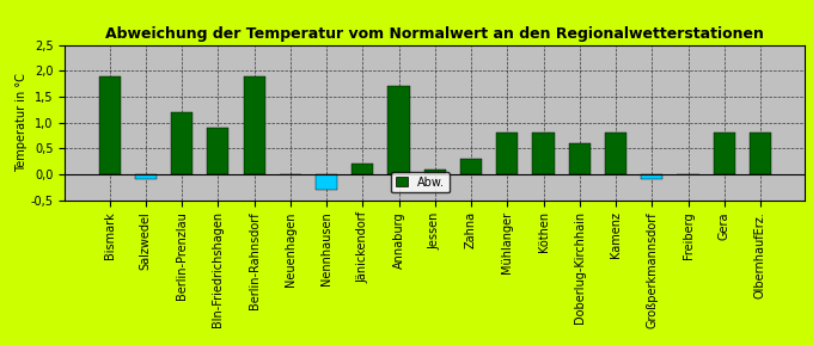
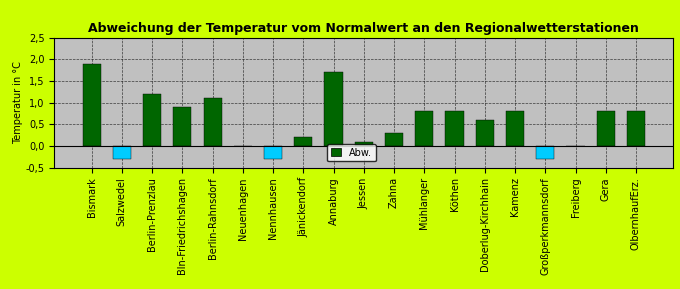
Salzwedel: -0,1 -> -0,3
Berlin-Rahnsdorf: 1,9 -> 1,1
Großperkmannsdorf: -0,1 -> -0,3
